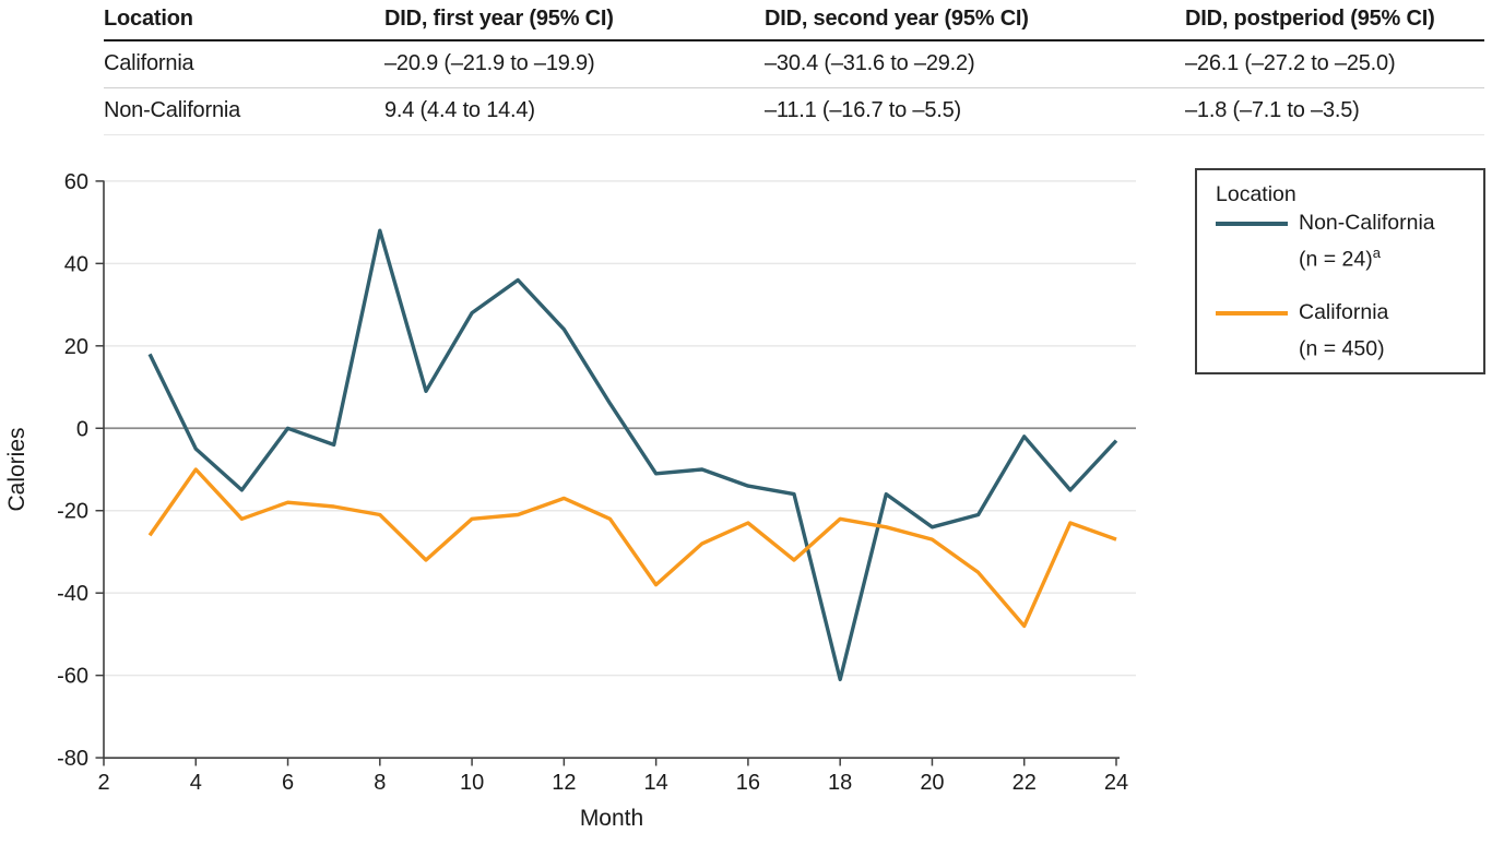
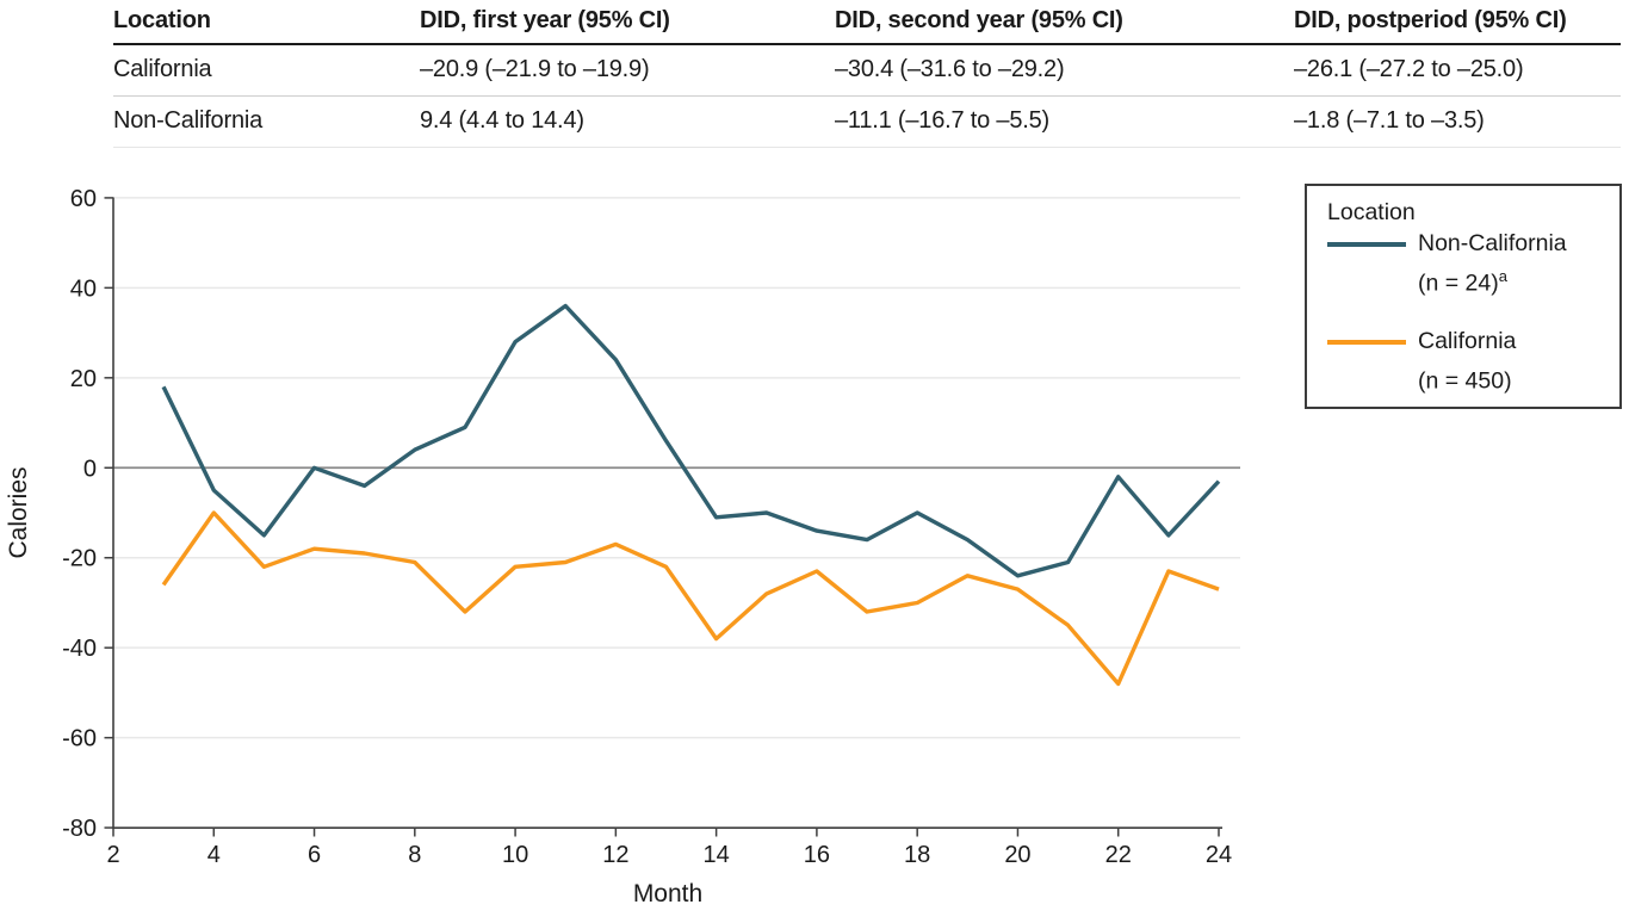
Non-California (n = 24)/8: 48 -> 4
Non-California (n = 24)/18: -61 -> -10
California (n = 450)/18: -22 -> -30
